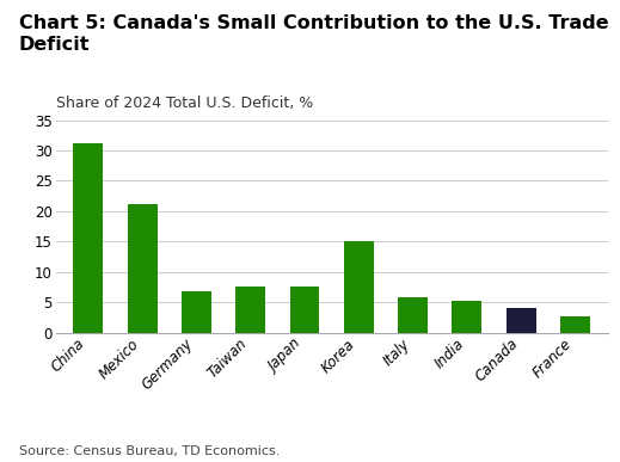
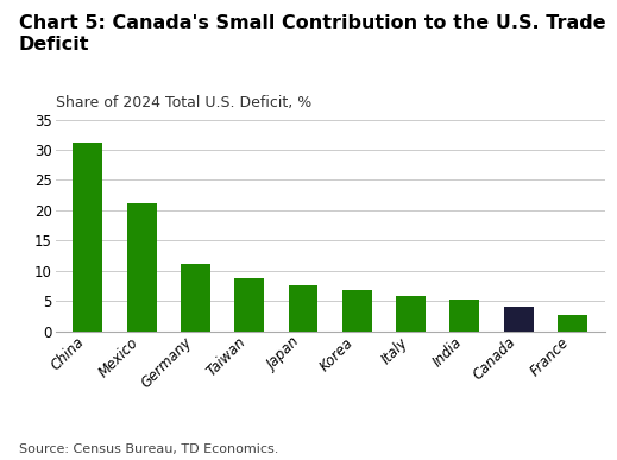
Germany: 6.8 -> 11.1
Taiwan: 7.6 -> 8.7
Korea: 15.0 -> 6.8
